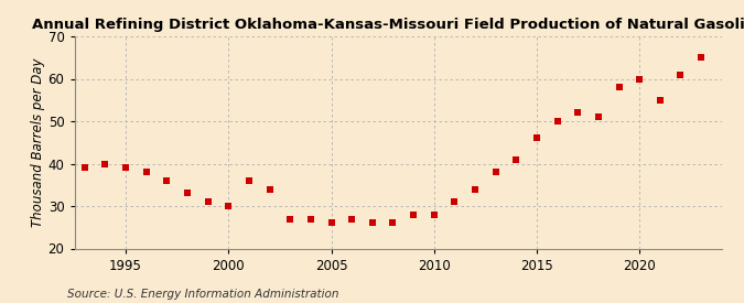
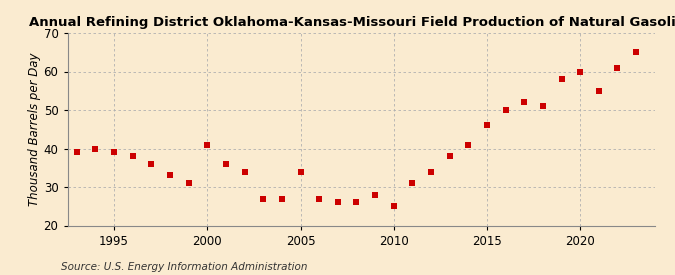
2000: 30 -> 41
2005: 26 -> 34
2010: 28 -> 25
